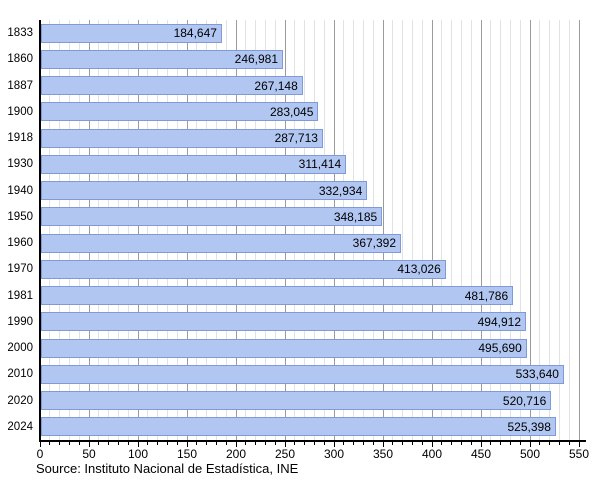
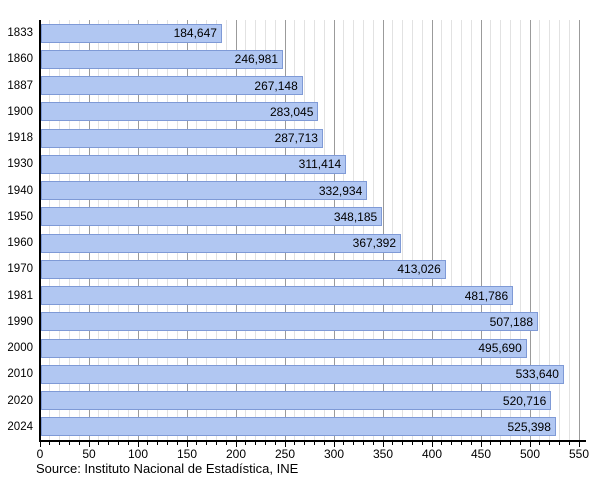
1990: 494,912 -> 507,188
